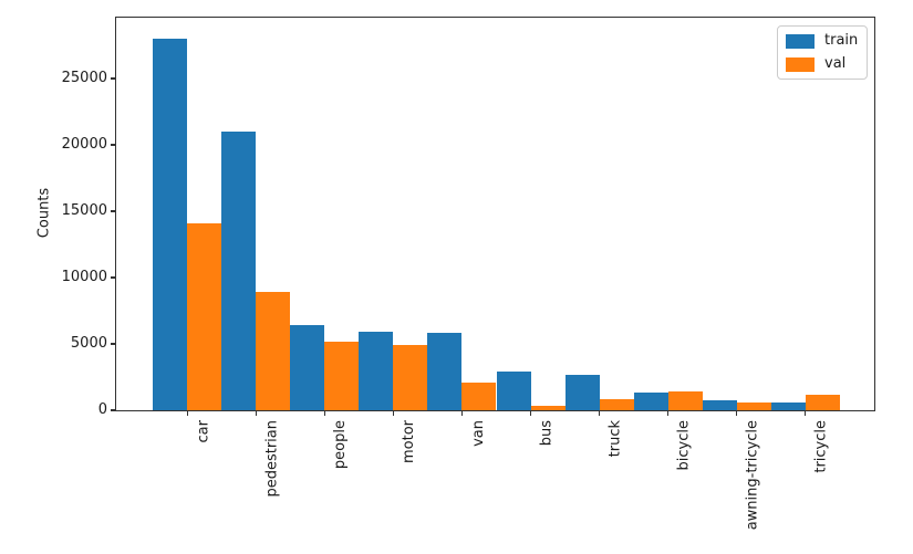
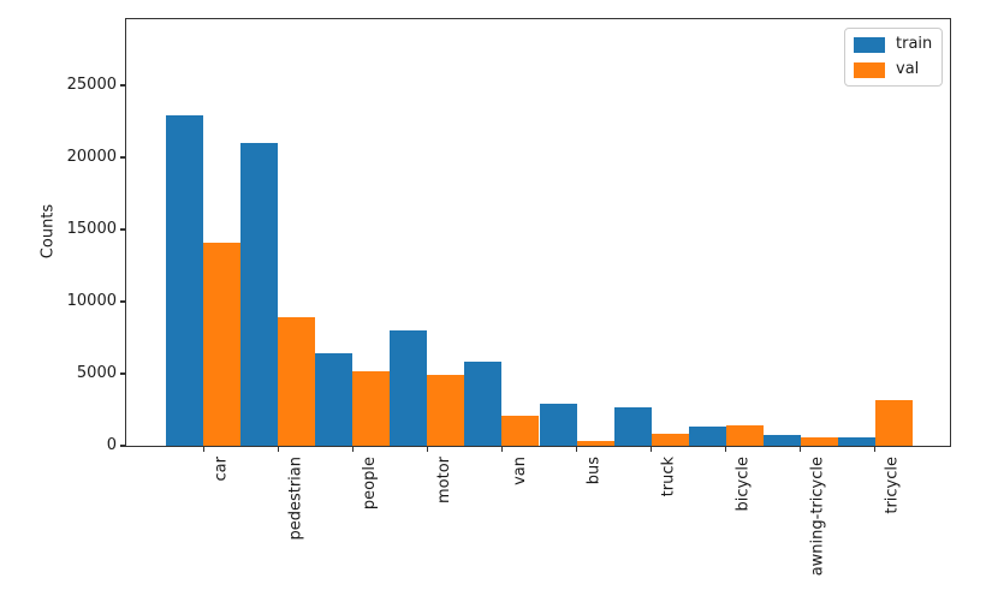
train/car: 28000 -> 22900
train/motor: 5900 -> 8000
val/tricycle: 1200 -> 3200
